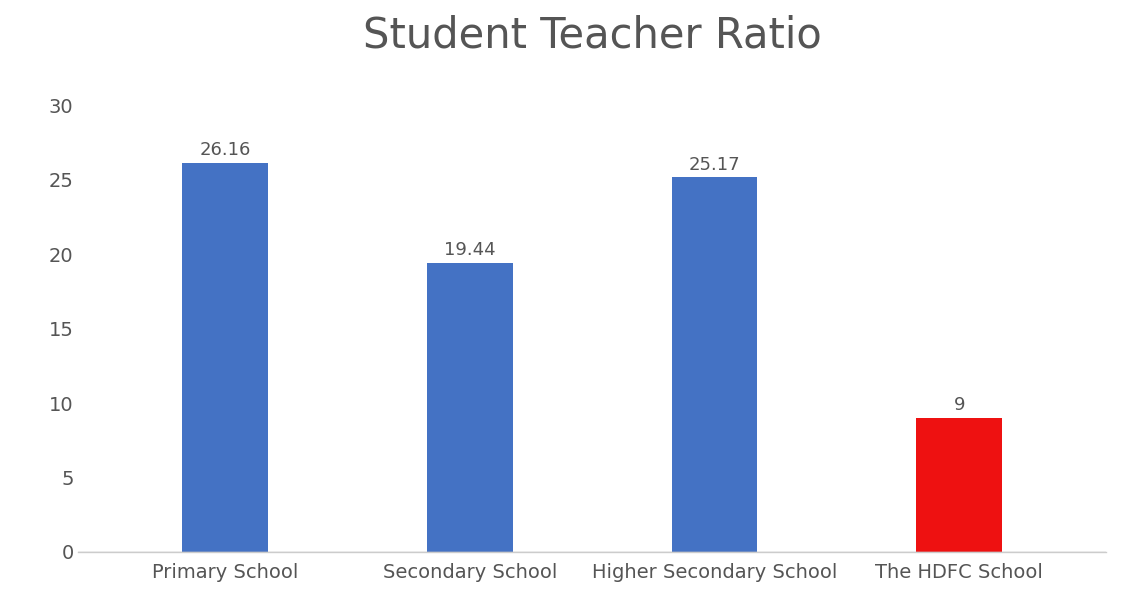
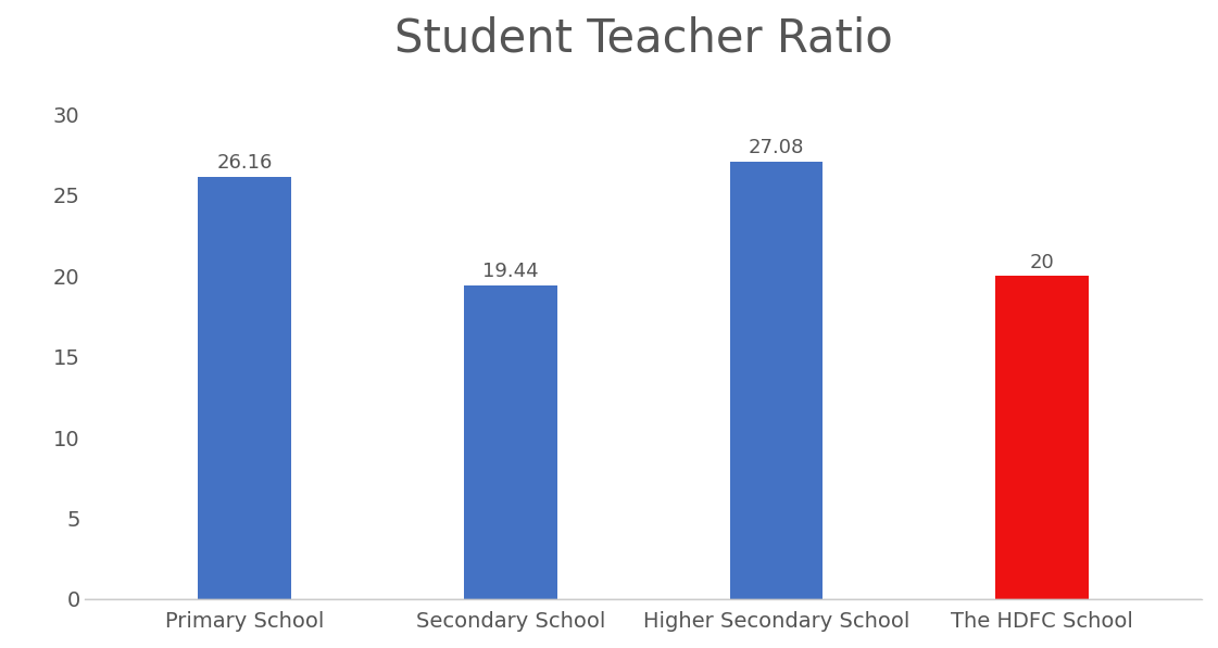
Higher Secondary School: 25.17 -> 27.08
The HDFC School: 9 -> 20
